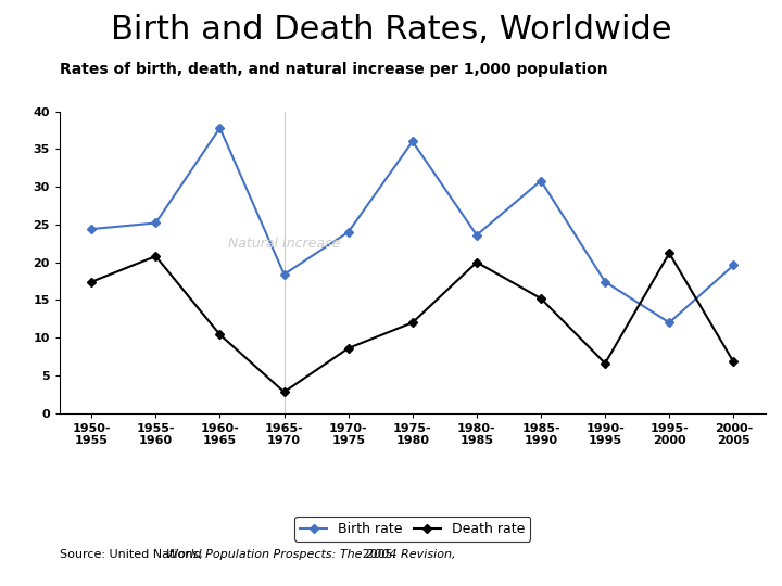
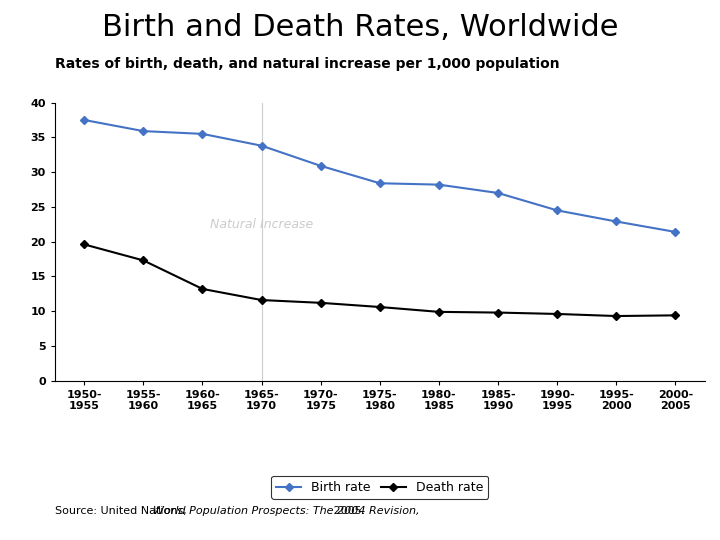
Birth rate/1950- 1955: 24.4 -> 37.5
Death rate/1950- 1955: 17.4 -> 19.6
Birth rate/1955- 1960: 25.2 -> 35.9
Death rate/1955- 1960: 20.8 -> 17.3
Birth rate/1960- 1965: 37.8 -> 35.5
Death rate/1960- 1965: 10.4 -> 13.2
Birth rate/1965- 1970: 18.4 -> 33.8
Death rate/1965- 1970: 2.8 -> 11.6
Birth rate/1970- 1975: 24.0 -> 30.9
Death rate/1970- 1975: 8.6 -> 11.2
Birth rate/1975- 1980: 36.0 -> 28.4
Death rate/1975- 1980: 12.0 -> 10.6
Birth rate/1980- 1985: 23.6 -> 28.2
Death rate/1980- 1985: 20.0 -> 9.9
Birth rate/1985- 1990: 30.8 -> 27.0
Death rate/1985- 1990: 15.2 -> 9.8
Birth rate/1990- 1995: 17.4 -> 24.5
Death rate/1990- 1995: 6.6 -> 9.6
Birth rate/1995- 2000: 12.0 -> 22.9
Death rate/1995- 2000: 21.2 -> 9.3
Birth rate/2000- 2005: 19.6 -> 21.4
Death rate/2000- 2005: 6.8 -> 9.4
